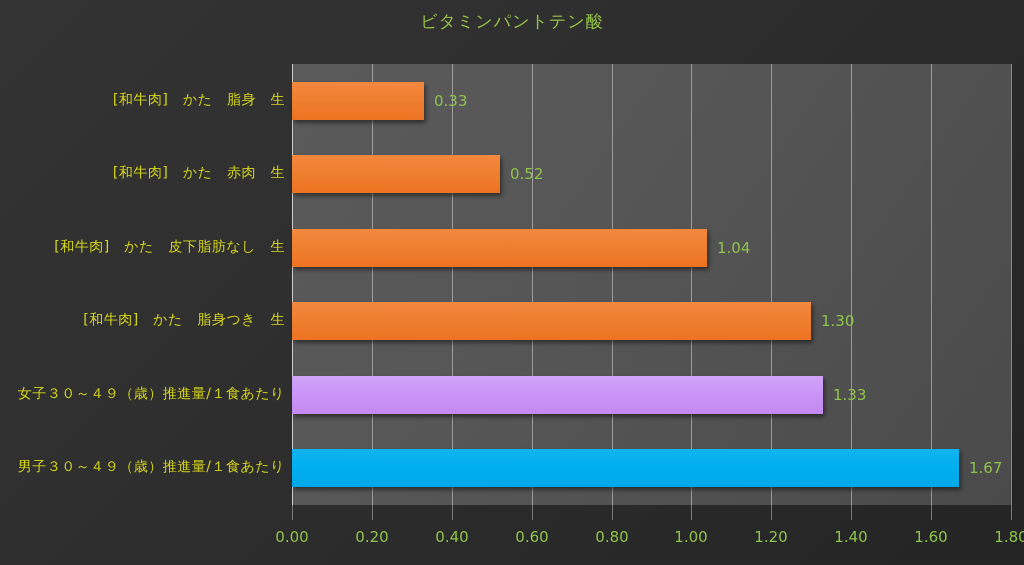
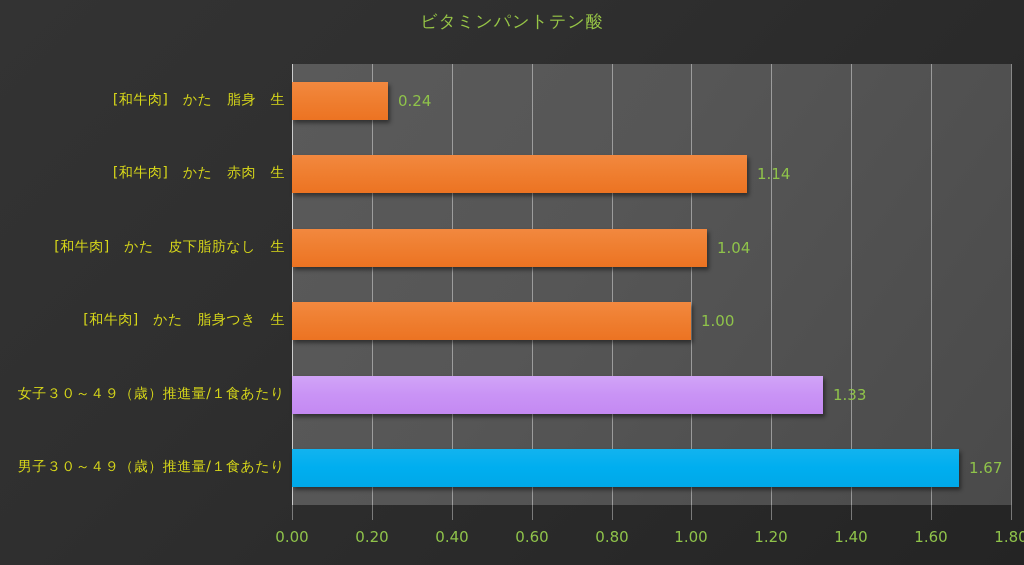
[和牛肉] かた 脂身 生: 0.33 -> 0.24
[和牛肉] かた 赤肉 生: 0.52 -> 1.14
[和牛肉] かた 脂身つき 生: 1.30 -> 1.00
